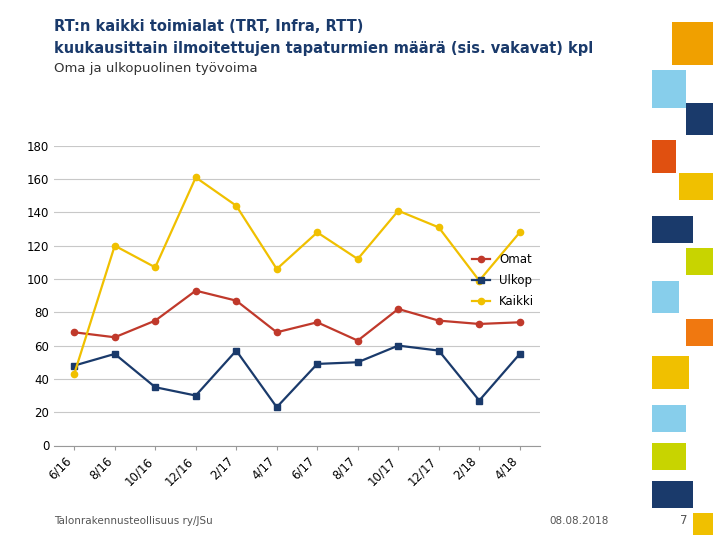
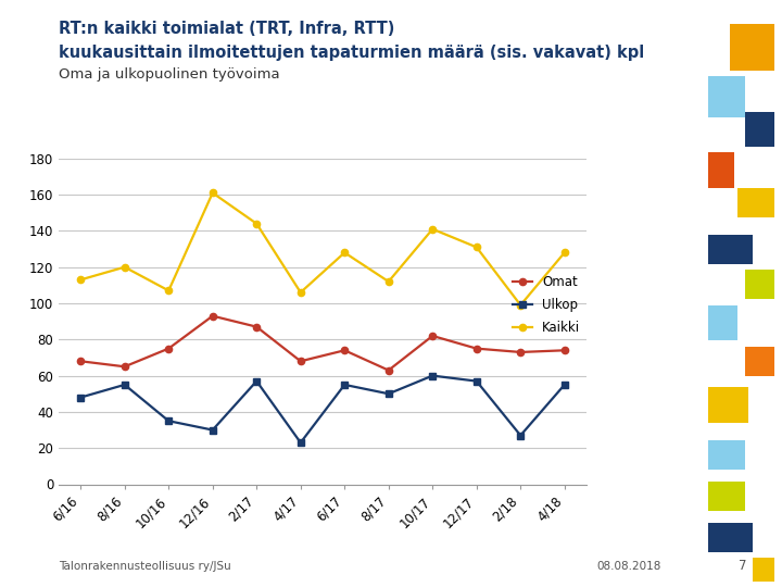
Kaikki/6/16: 43 -> 113
Ulkop/6/17: 49 -> 55
